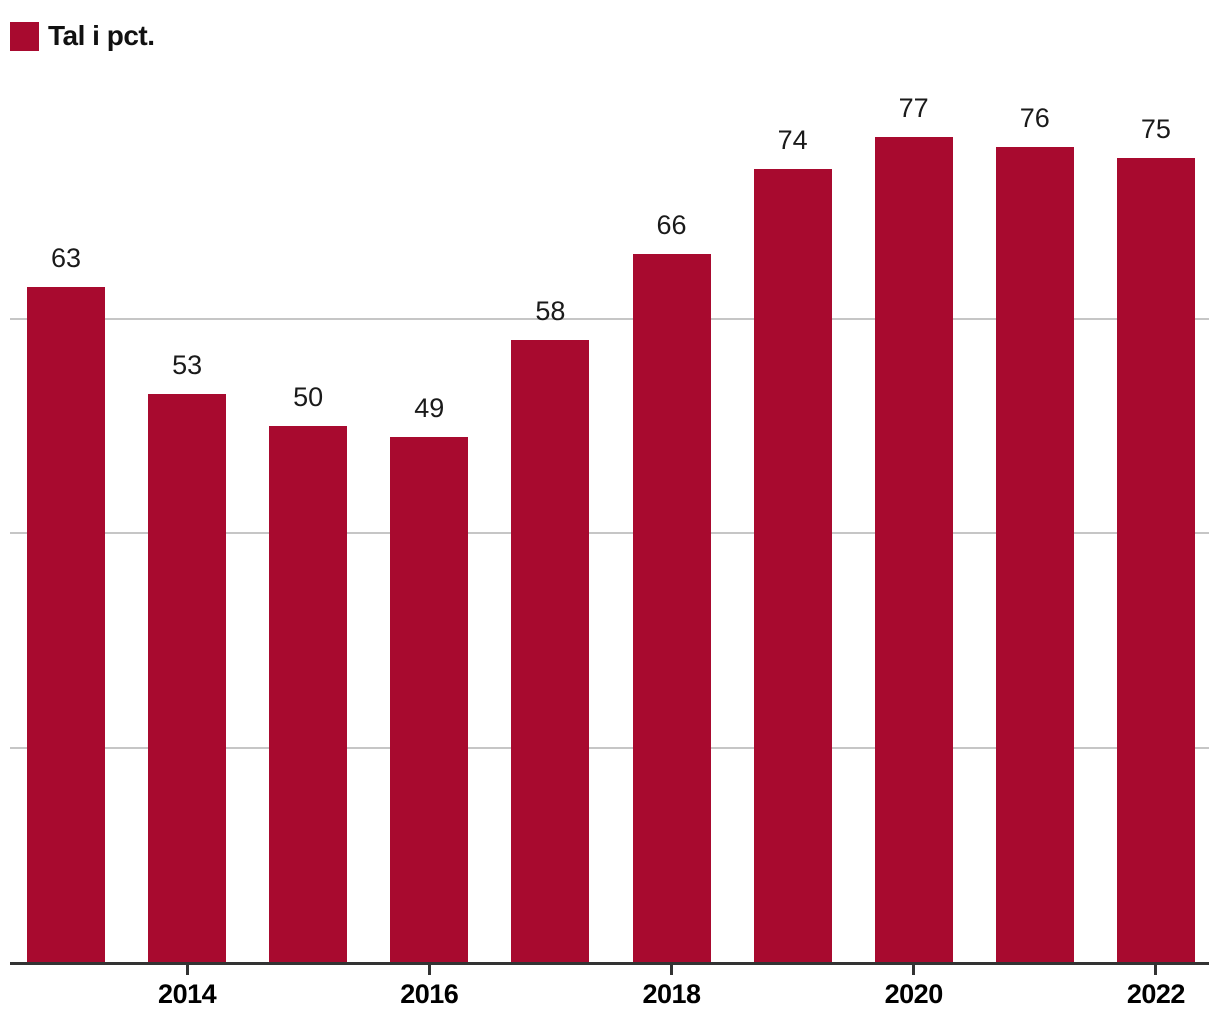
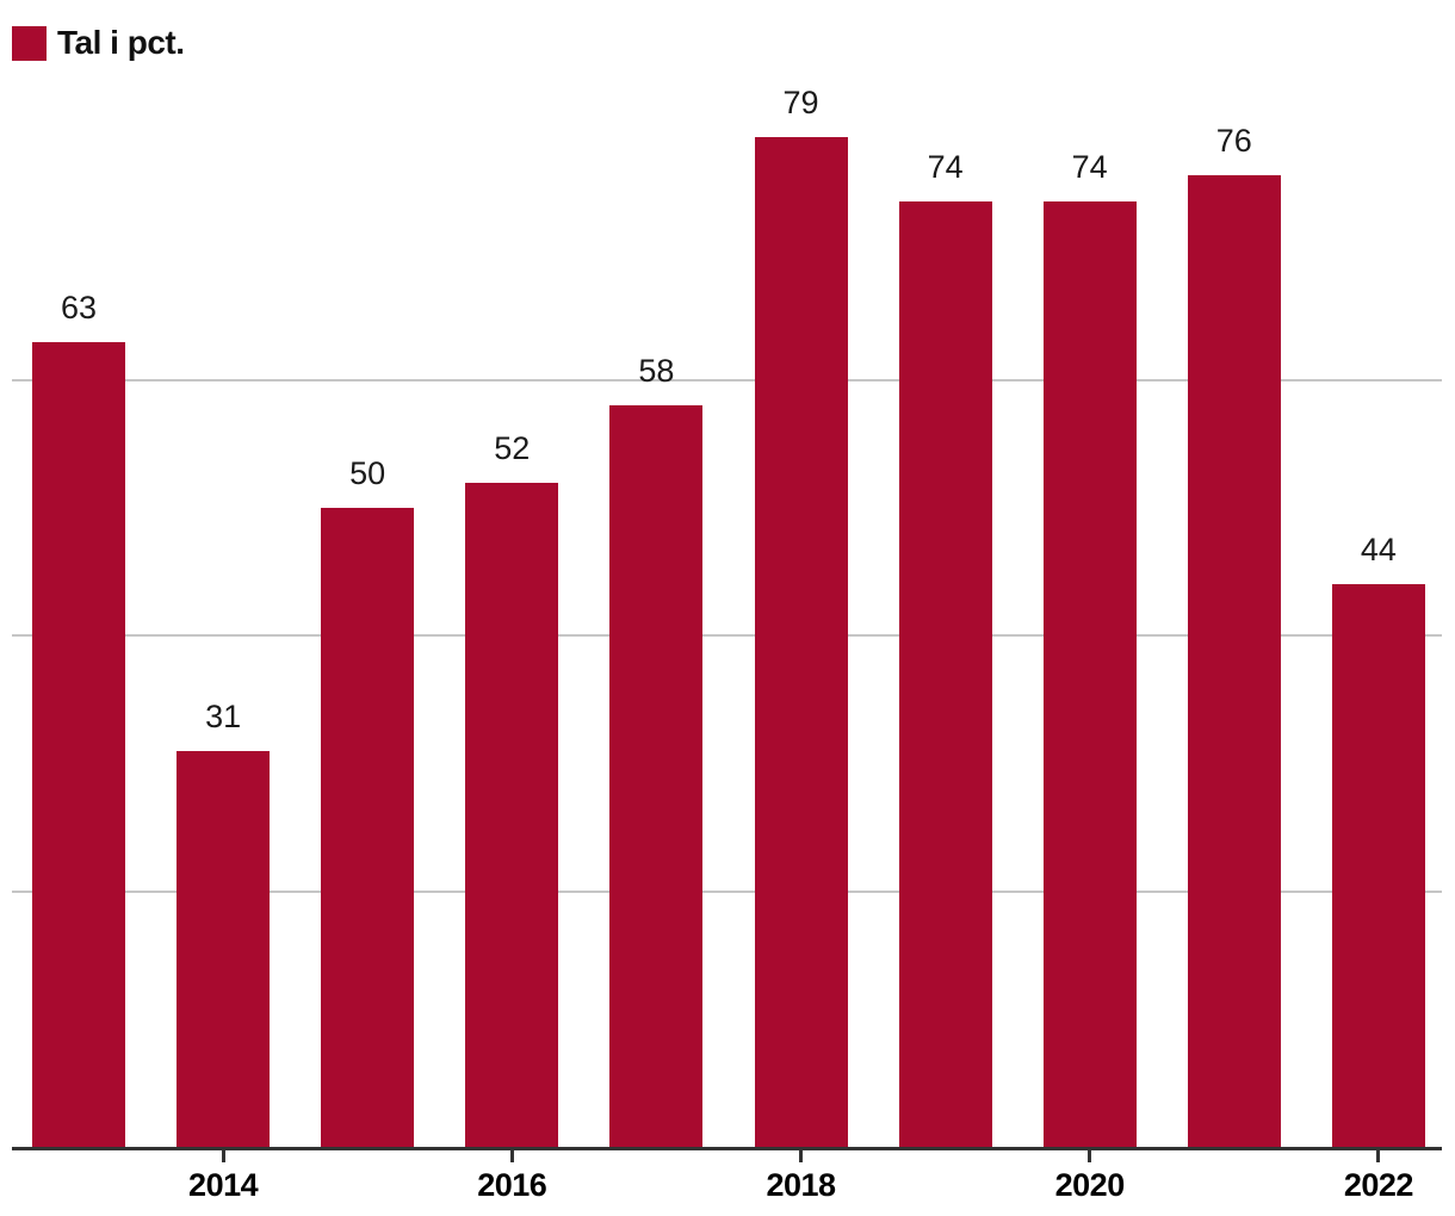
2014: 53 -> 31
2016: 49 -> 52
2018: 66 -> 79
2020: 77 -> 74
2022: 75 -> 44
